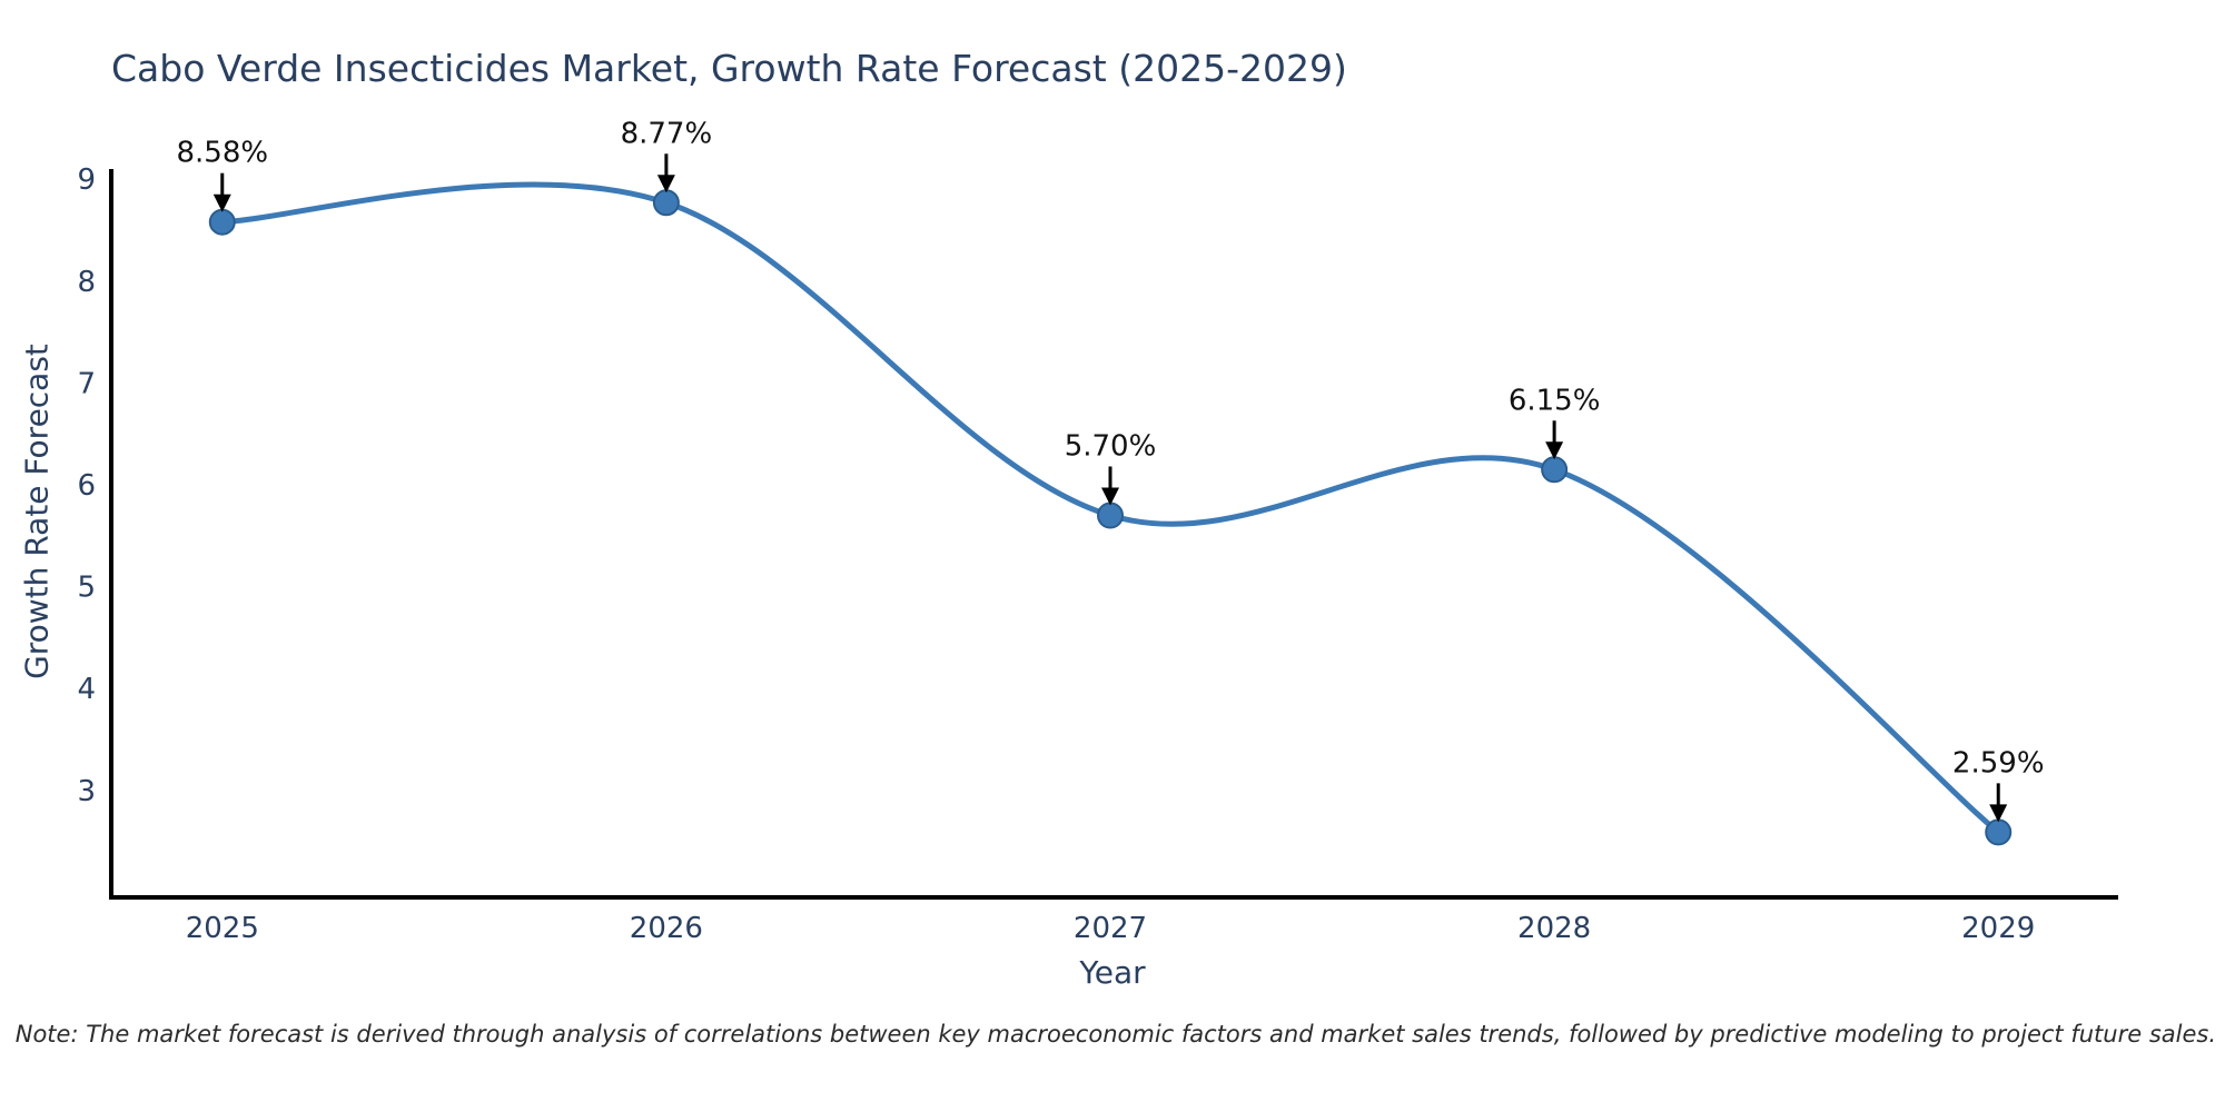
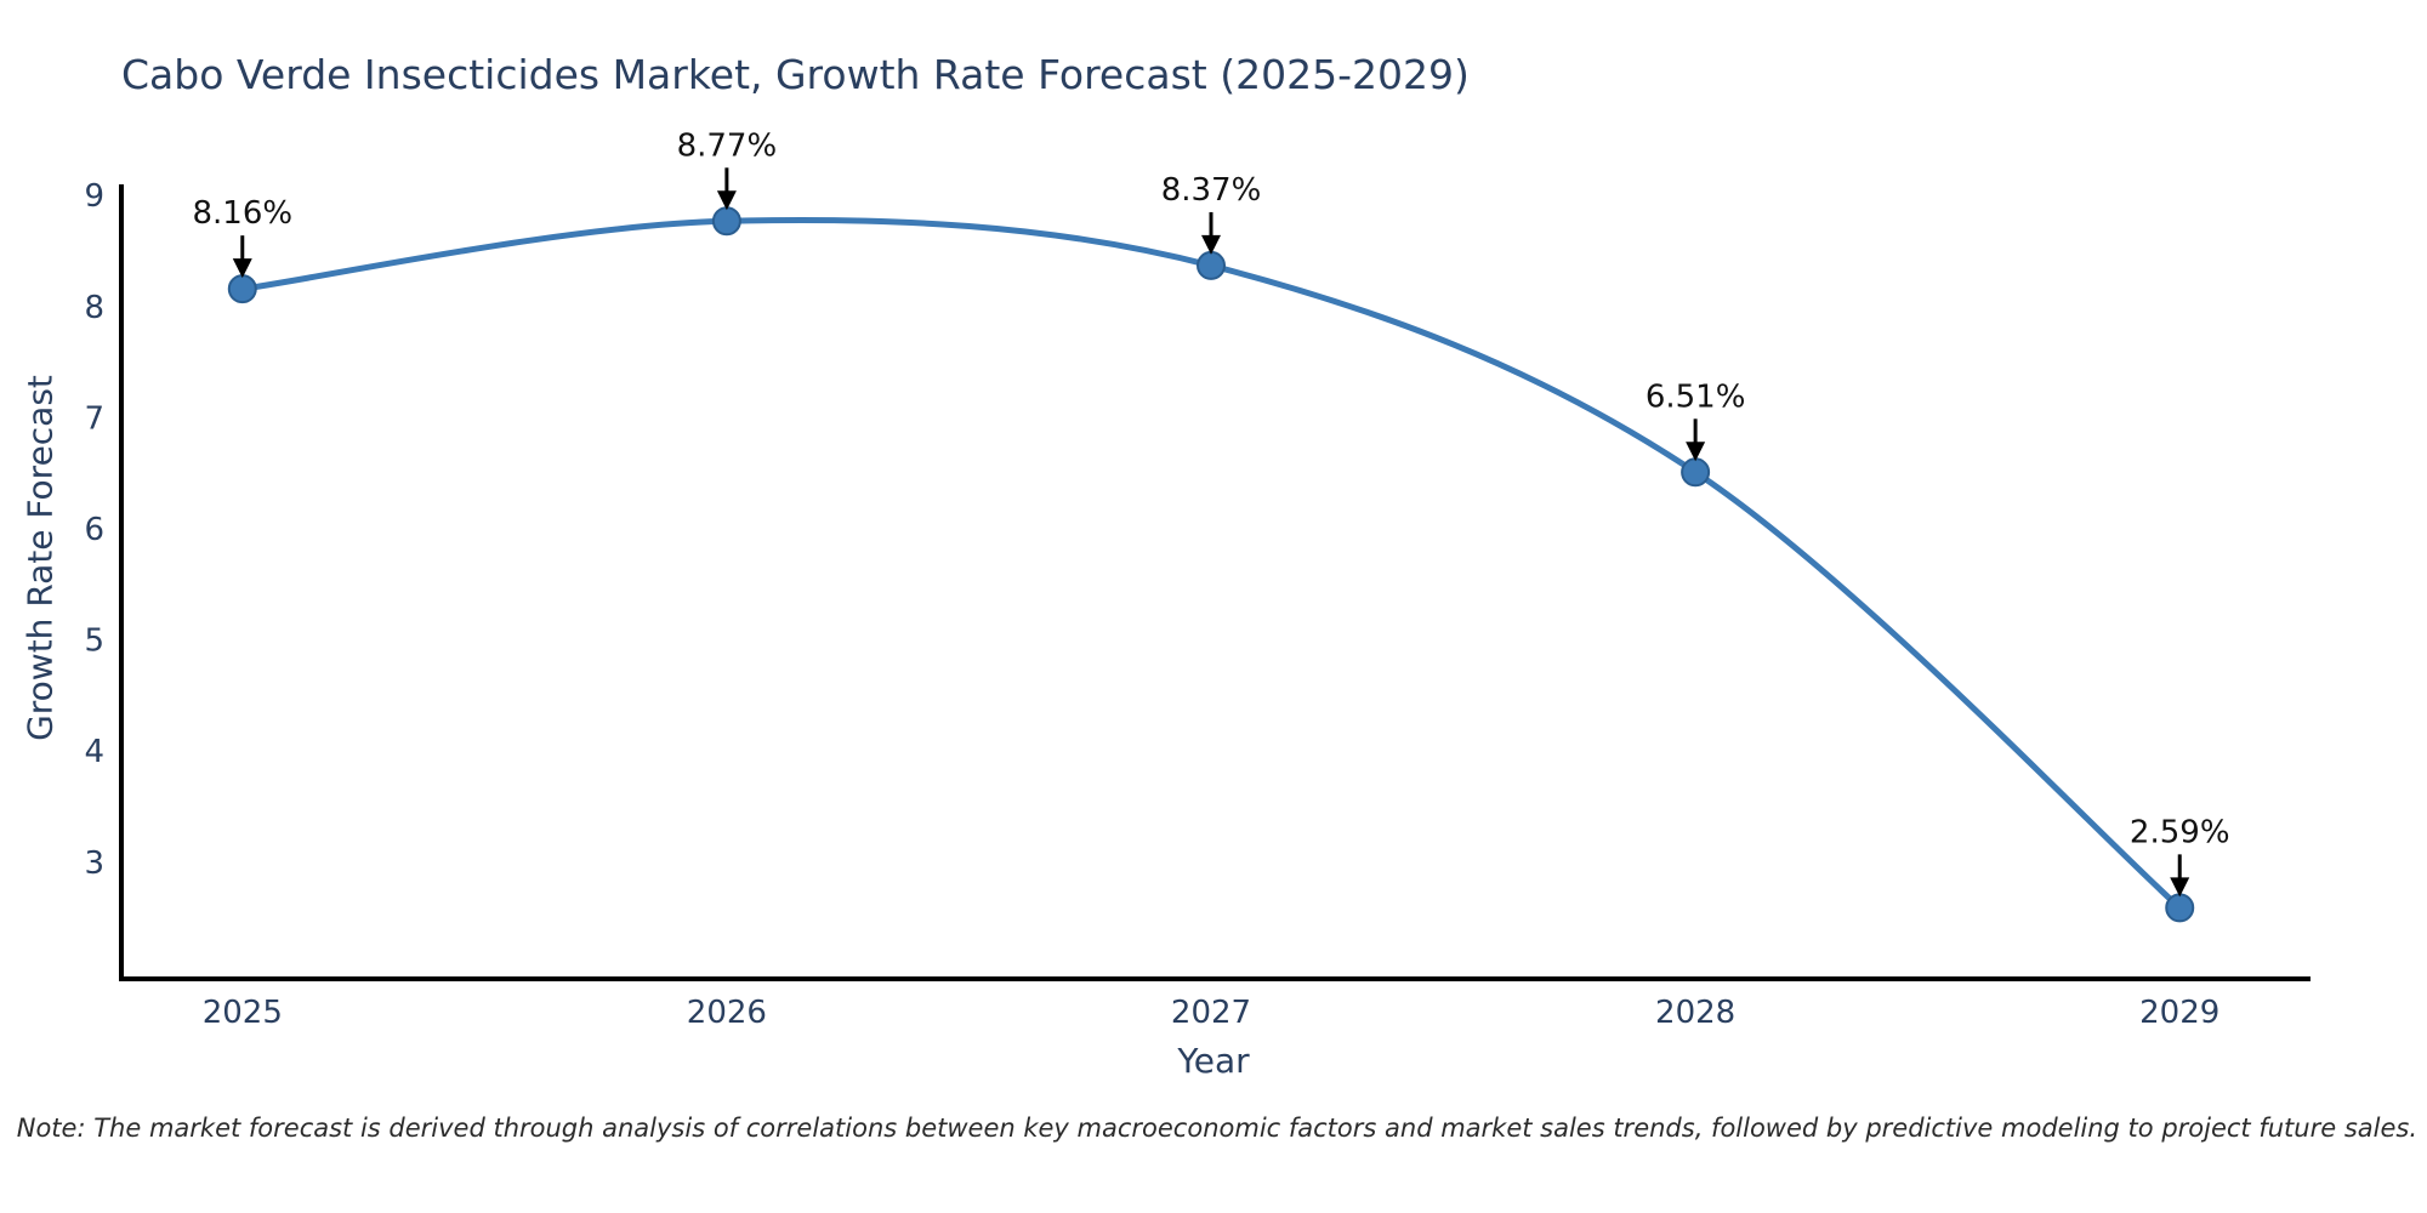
2025: 8.58% -> 8.16%
2027: 5.70% -> 8.37%
2028: 6.15% -> 6.51%
